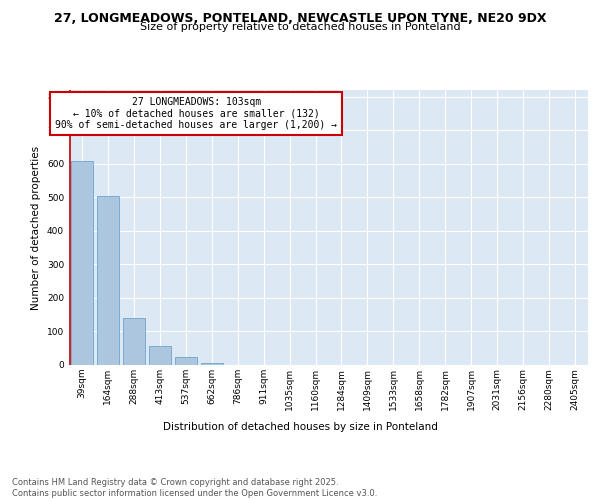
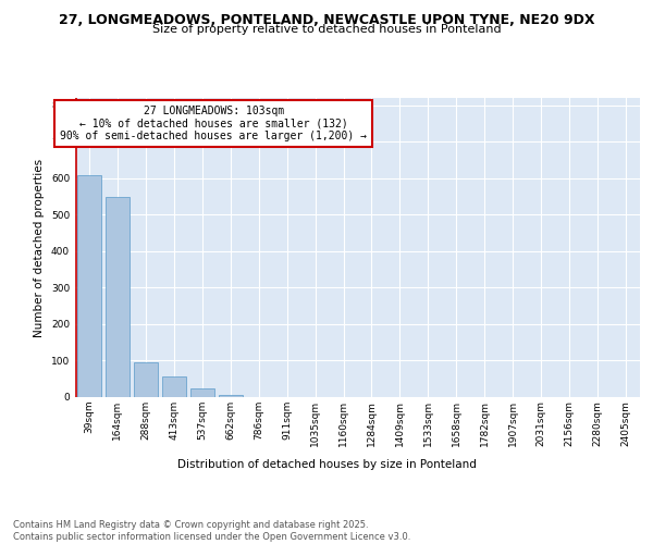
164sqm: 503 -> 550
288sqm: 140 -> 95
